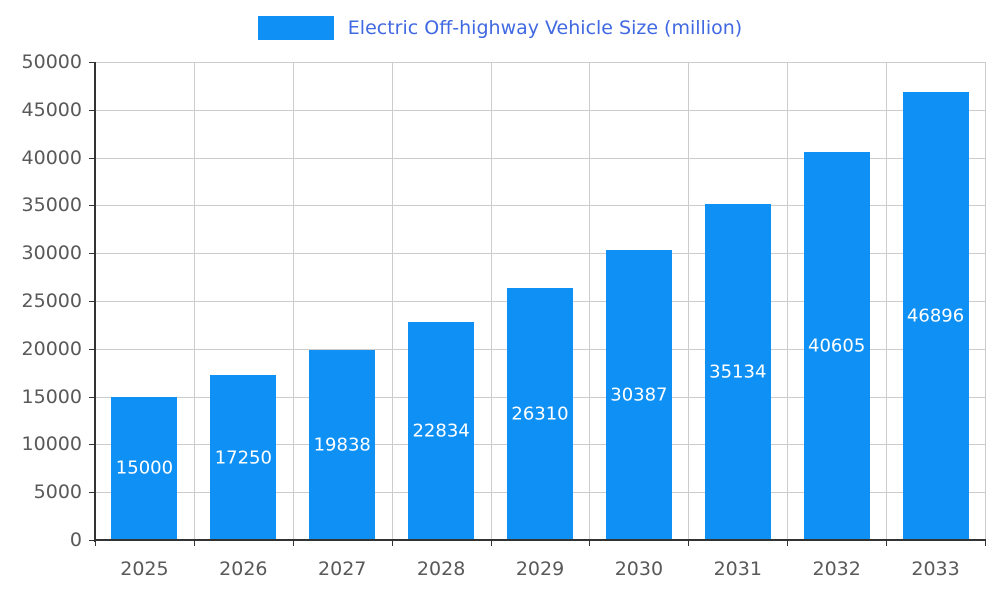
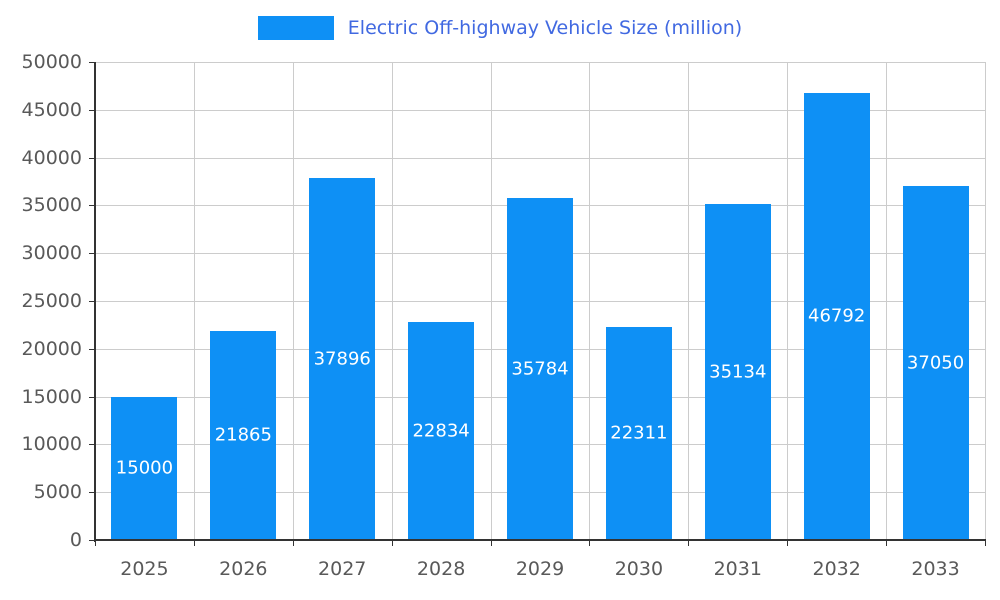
2026: 17250 -> 21865
2027: 19838 -> 37896
2029: 26310 -> 35784
2030: 30387 -> 22311
2032: 40605 -> 46792
2033: 46896 -> 37050
